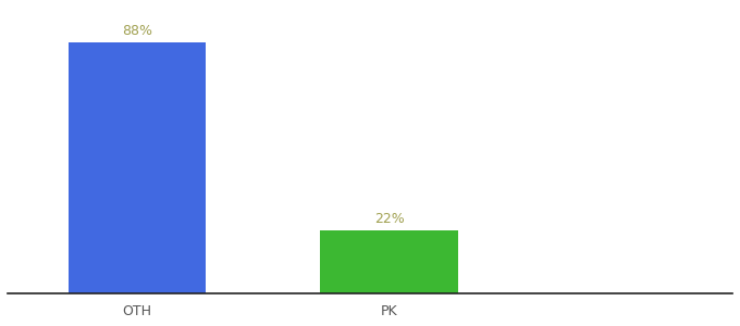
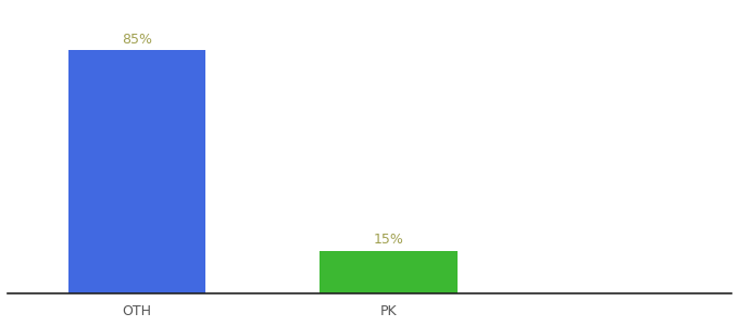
OTH: 88% -> 85%
PK: 22% -> 15%
